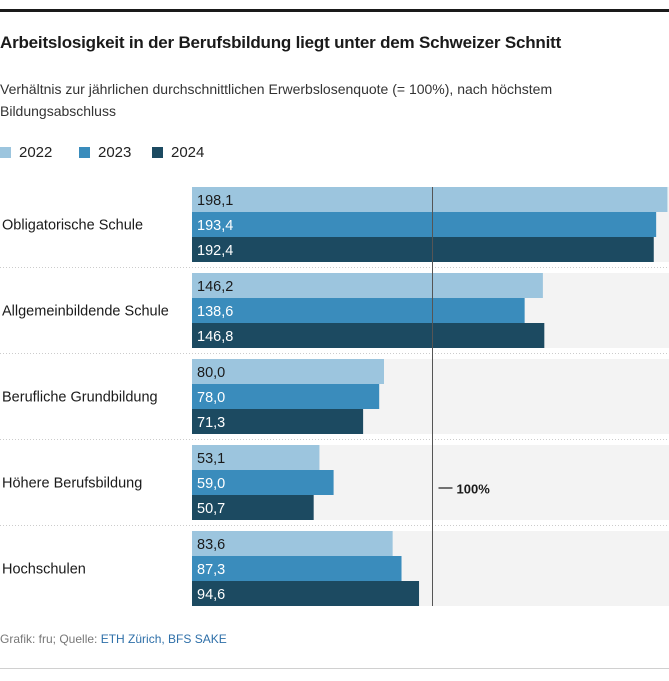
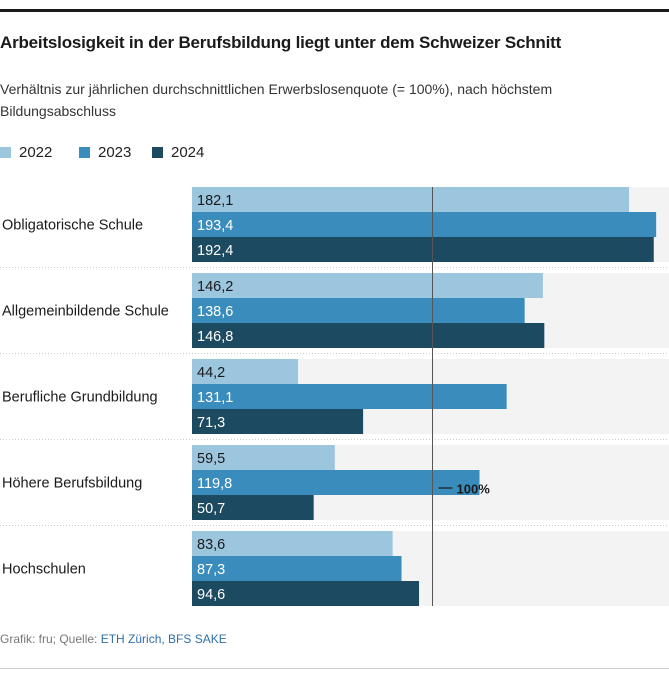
2022/Obligatorische Schule: 198,1 -> 182,1
2022/Berufliche Grundbildung: 80,0 -> 44,2
2023/Berufliche Grundbildung: 78,0 -> 131,1
2022/Höhere Berufsbildung: 53,1 -> 59,5
2023/Höhere Berufsbildung: 59,0 -> 119,8
